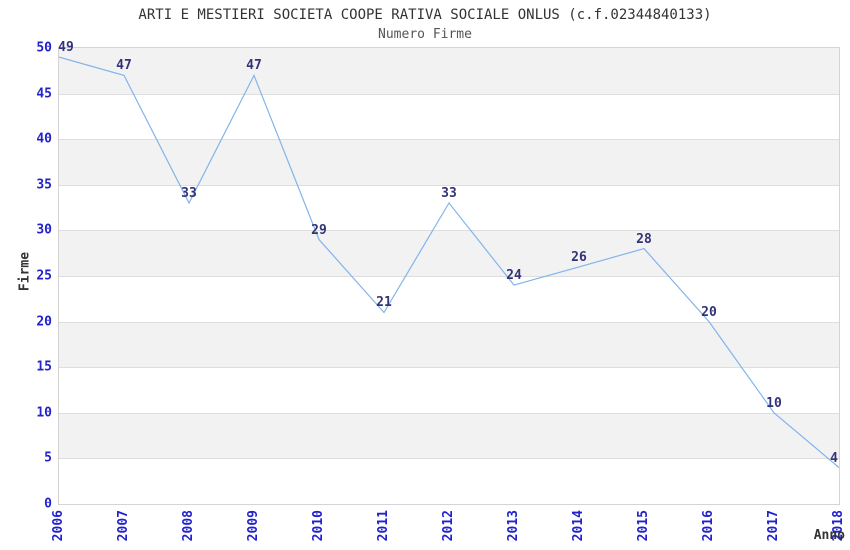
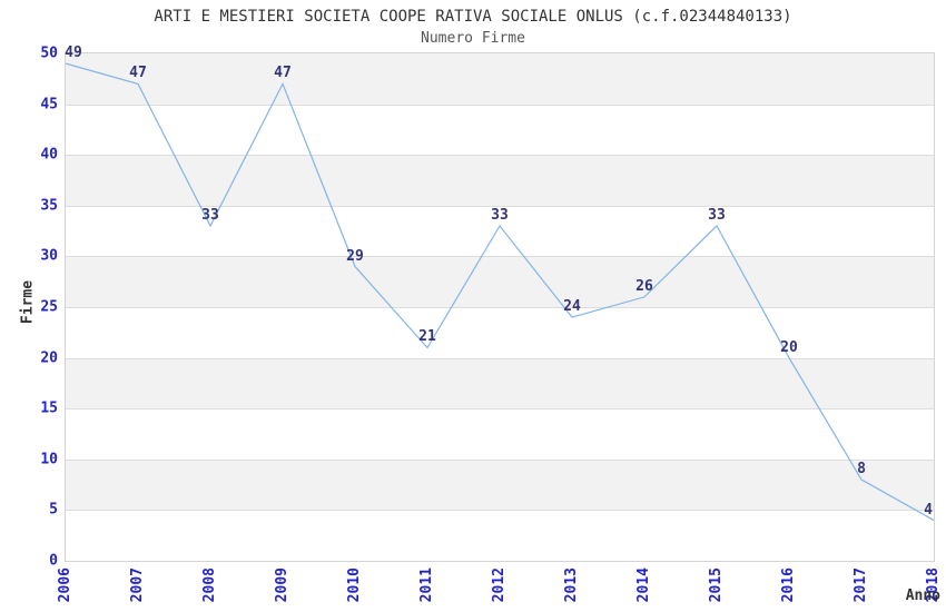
2015: 28 -> 33
2017: 10 -> 8
